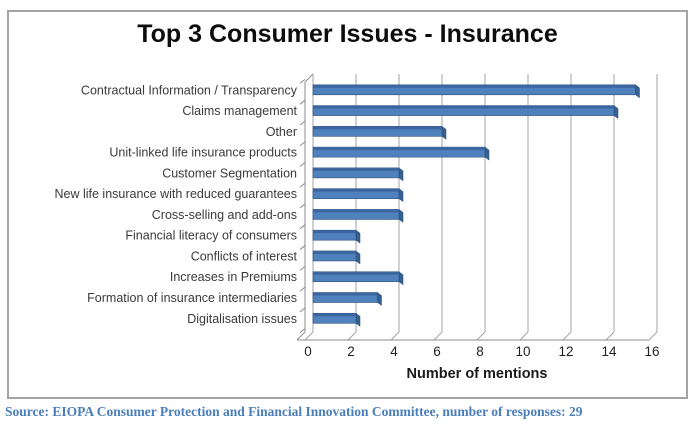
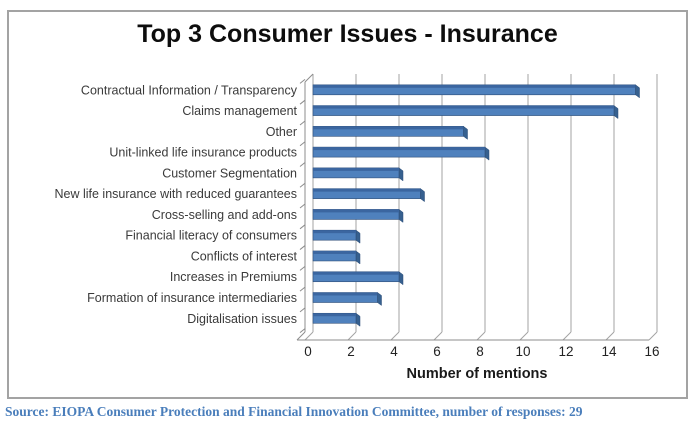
Other: 6 -> 7
New life insurance with reduced guarantees: 4 -> 5
